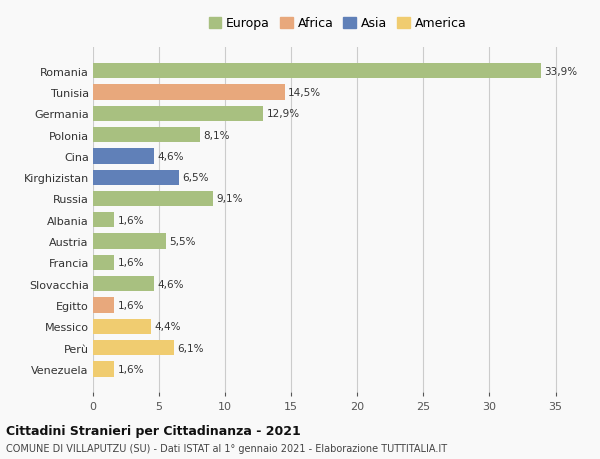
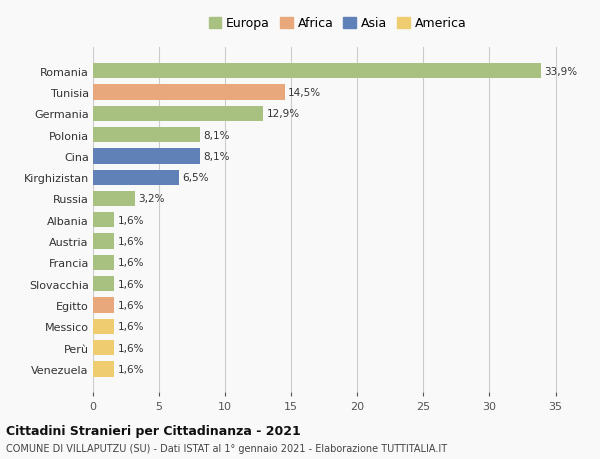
Cina: 4,6% -> 8,1%
Russia: 9,1% -> 3,2%
Austria: 5,5% -> 1,6%
Slovacchia: 4,6% -> 1,6%
Messico: 4,4% -> 1,6%
Perù: 6,1% -> 1,6%
